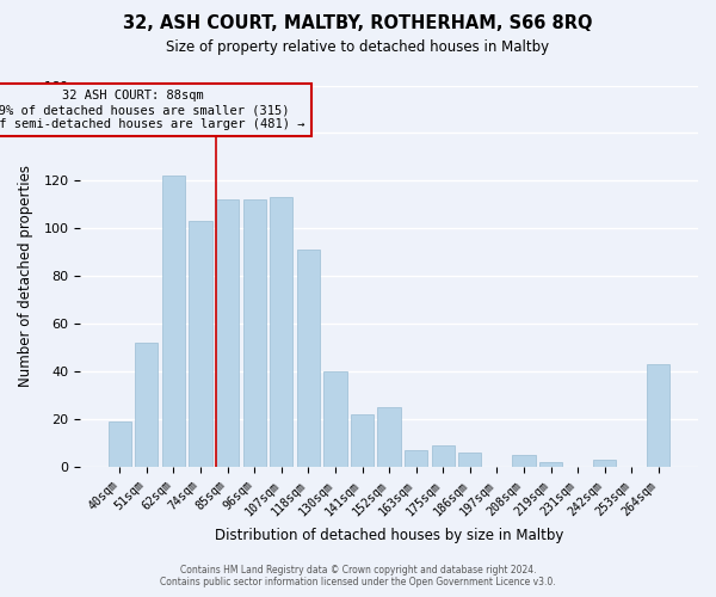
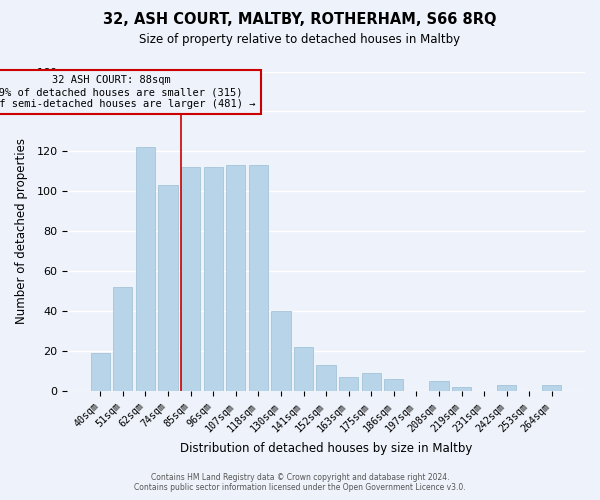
118sqm: 91 -> 113
152sqm: 25 -> 13
264sqm: 43 -> 3
